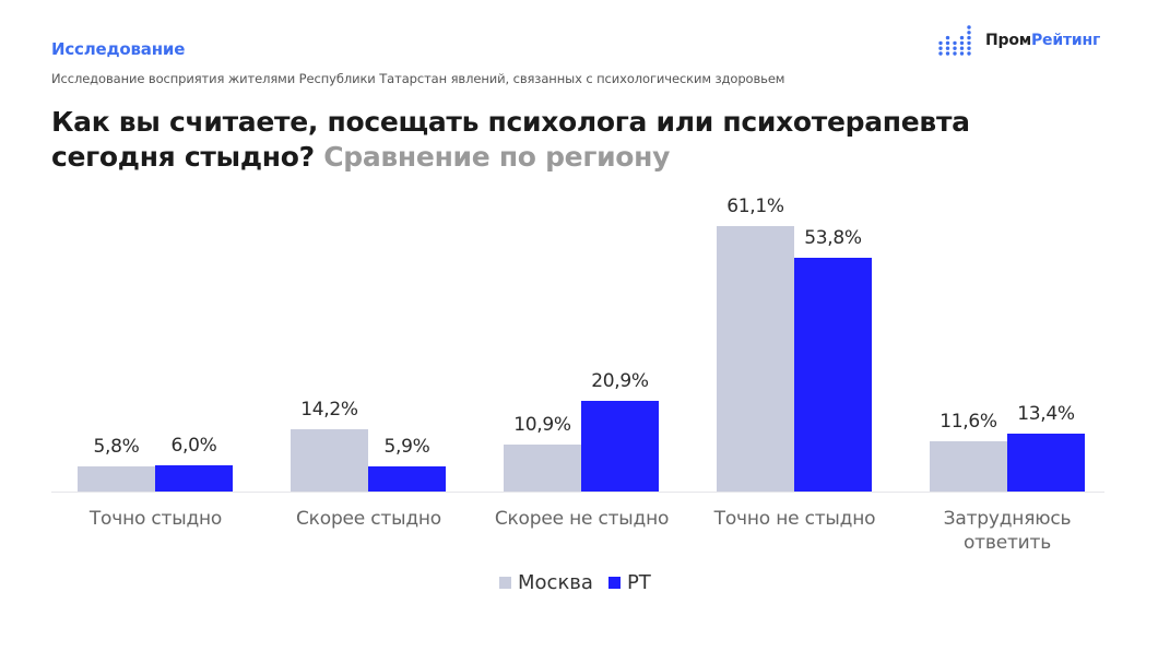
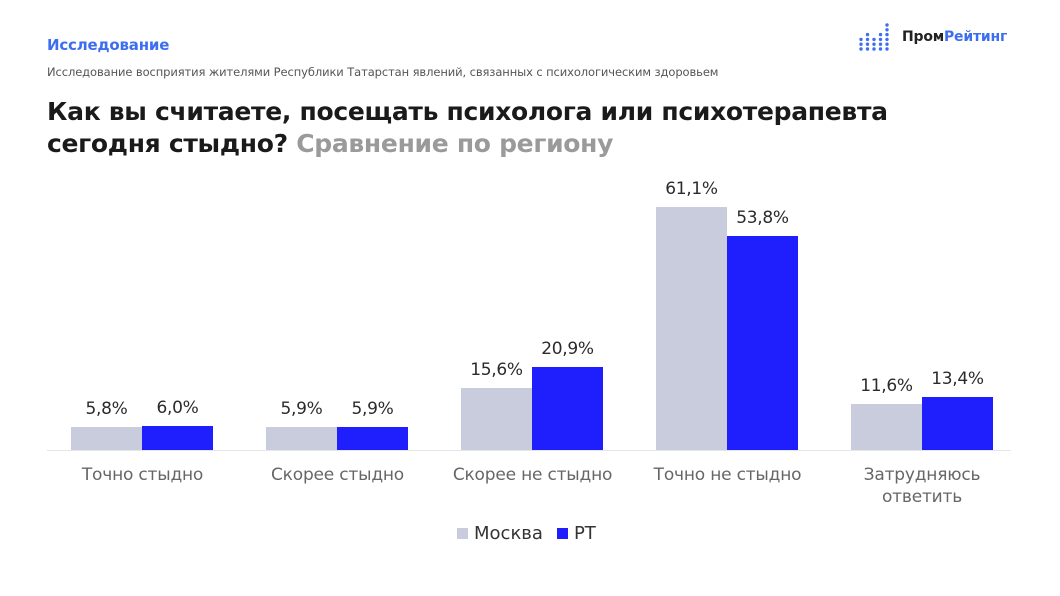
Москва/Скорее стыдно: 14,2% -> 5,9%
Москва/Скорее не стыдно: 10,9% -> 15,6%
